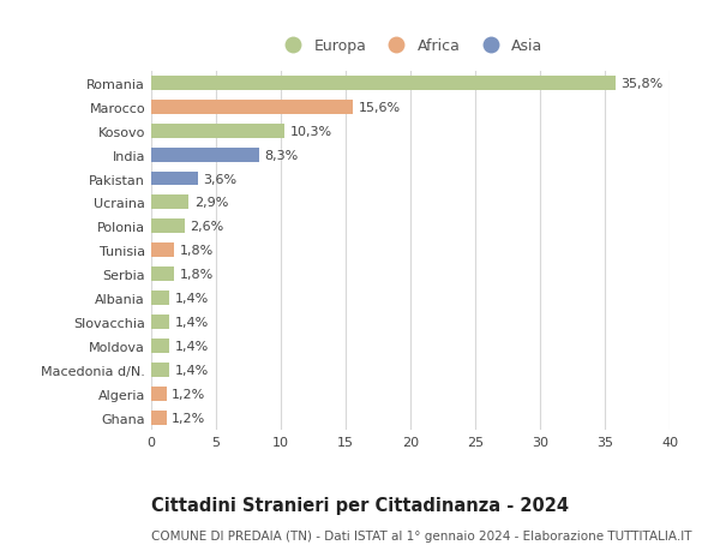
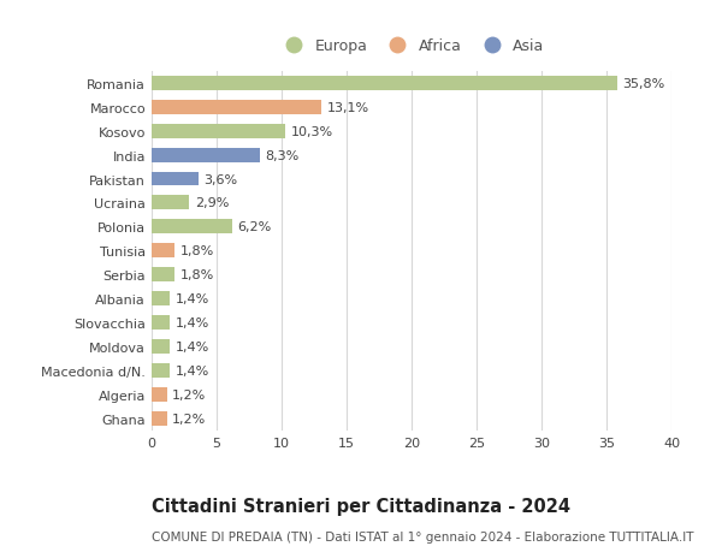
Marocco: 15,6% -> 13,1%
Polonia: 2,6% -> 6,2%
